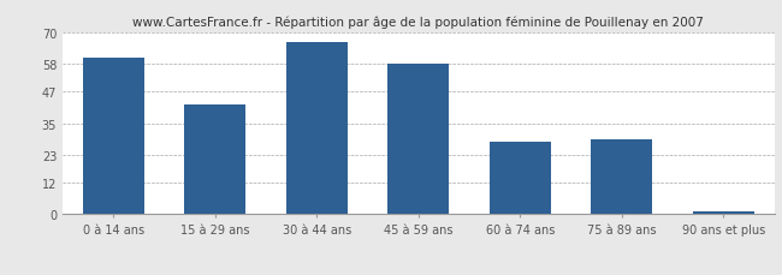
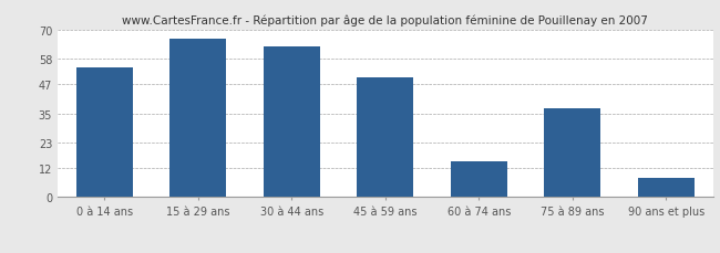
0 à 14 ans: 60 -> 54
15 à 29 ans: 42 -> 66
30 à 44 ans: 66 -> 63
45 à 59 ans: 58 -> 50
60 à 74 ans: 28 -> 15
75 à 89 ans: 29 -> 37
90 ans et plus: 1 -> 8
